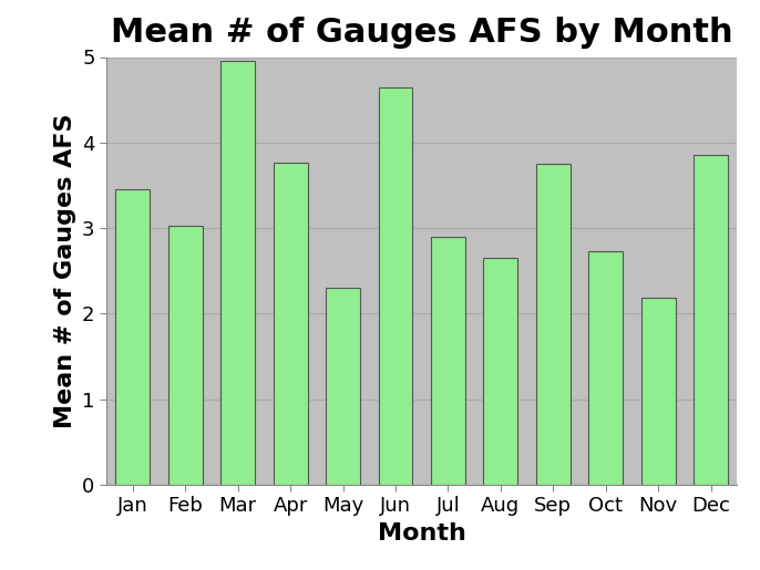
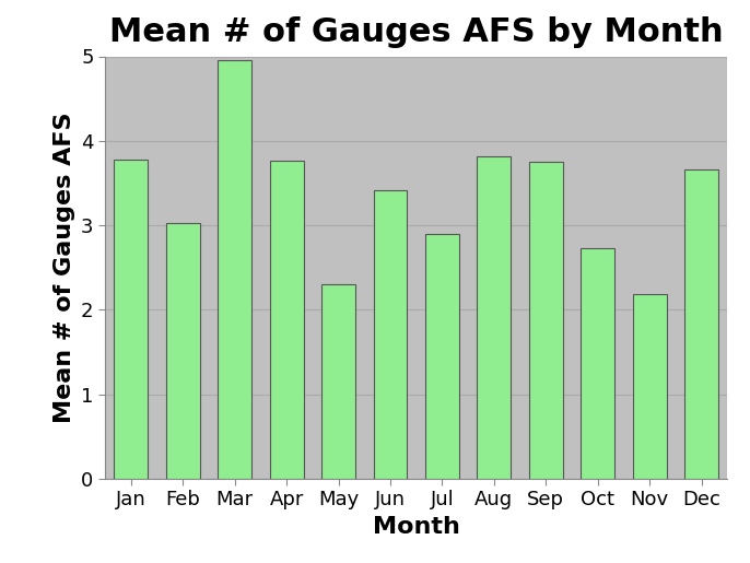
Jan: 3.45 -> 3.78
Jun: 4.65 -> 3.42
Aug: 2.65 -> 3.82
Dec: 3.85 -> 3.66
